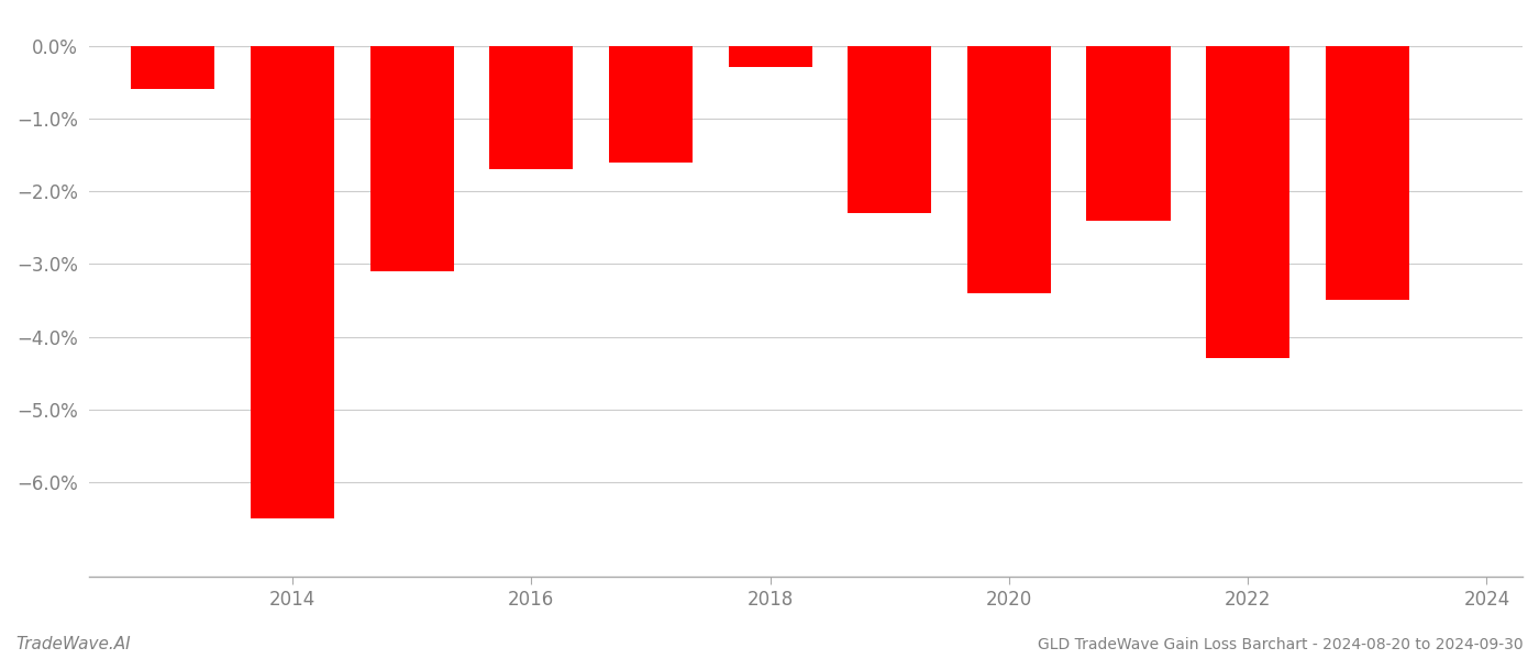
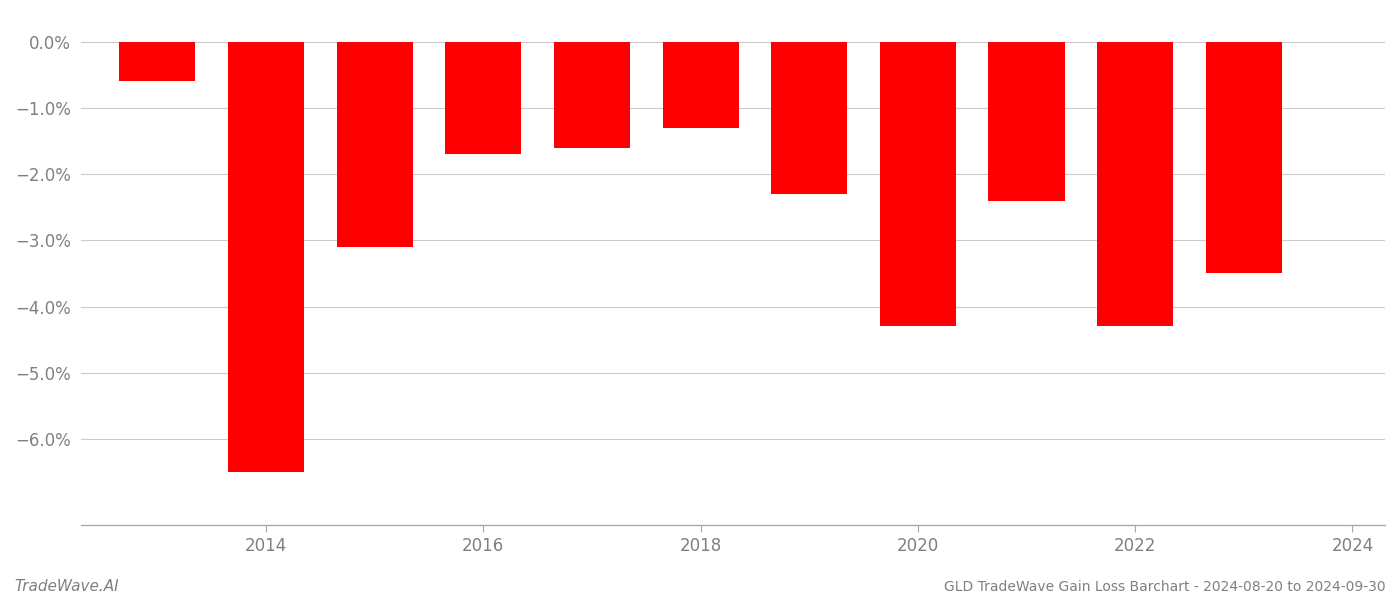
2018: -0.3% -> -1.3%
2020: -3.4% -> -4.3%
